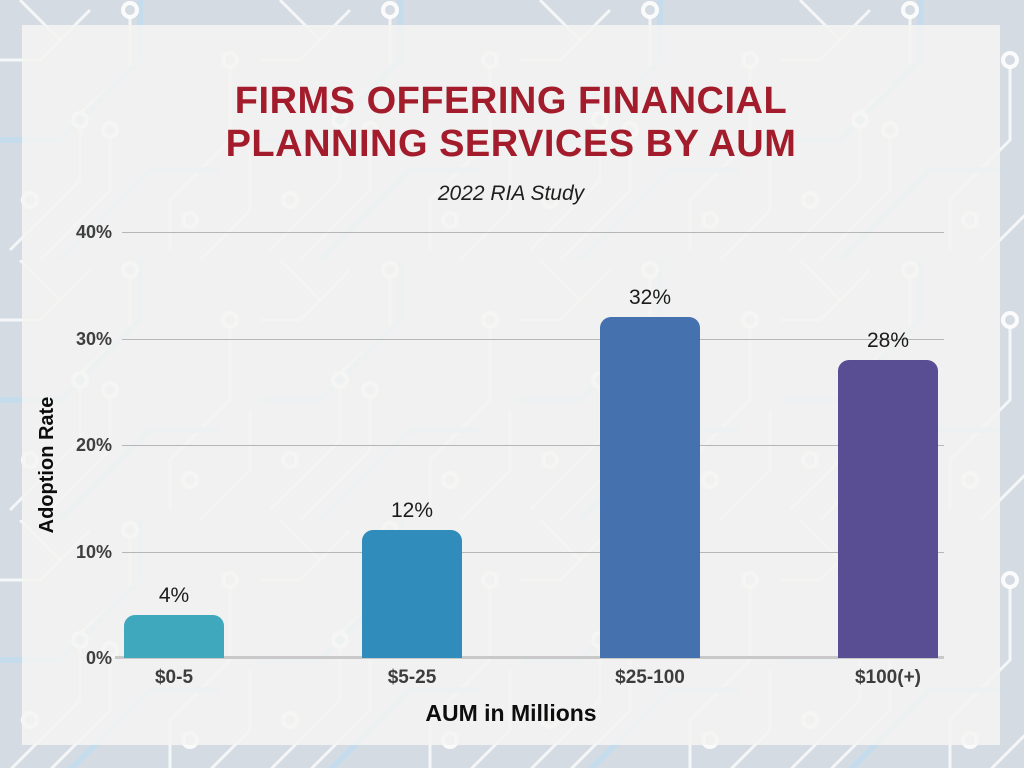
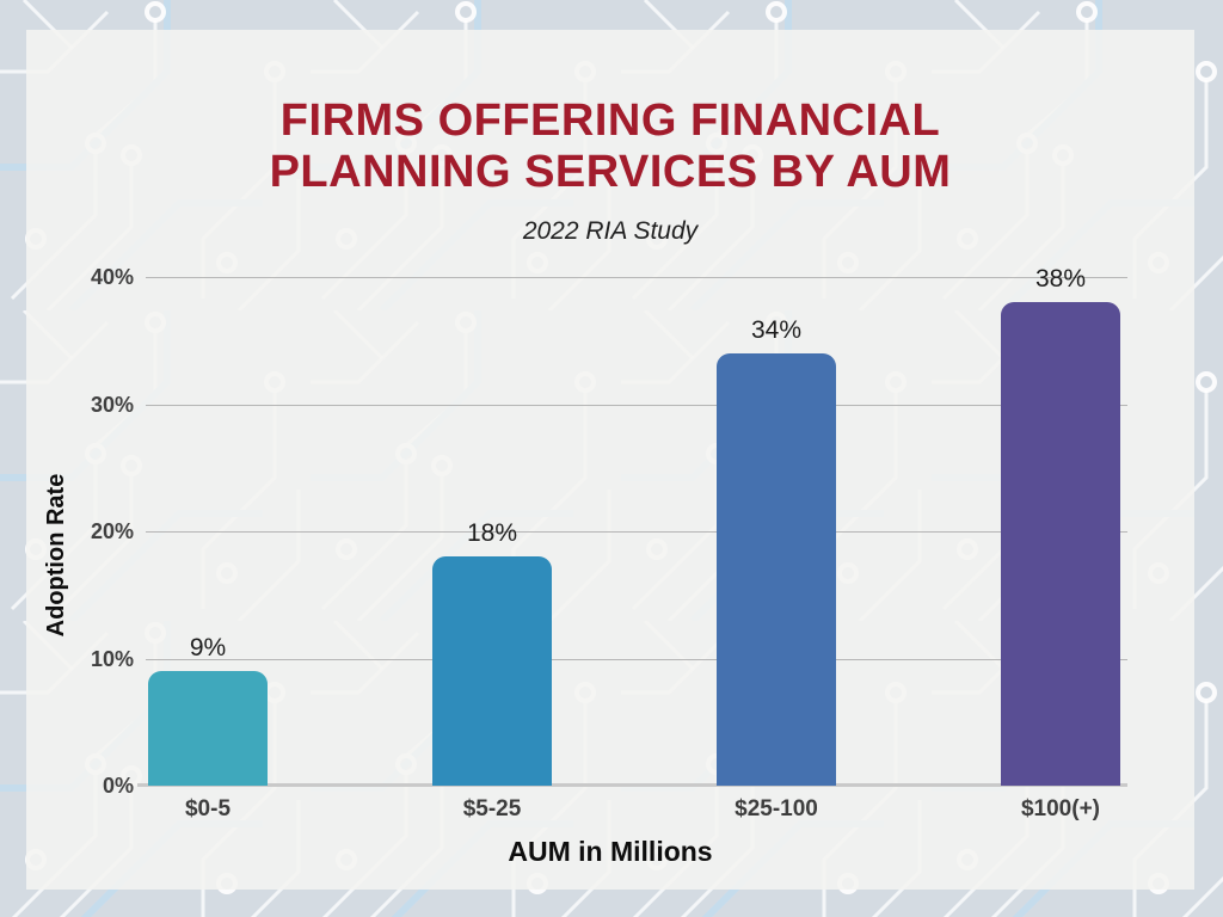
$0-5: 4% -> 9%
$5-25: 12% -> 18%
$25-100: 32% -> 34%
$100(+): 28% -> 38%
